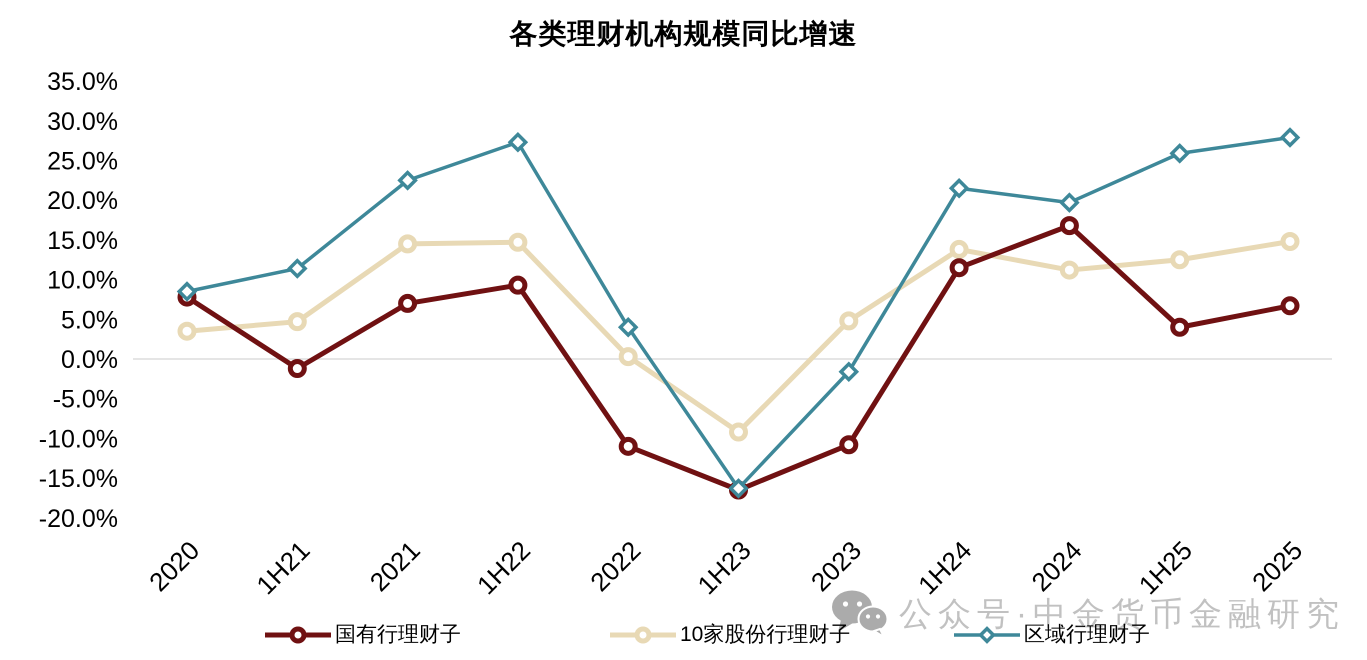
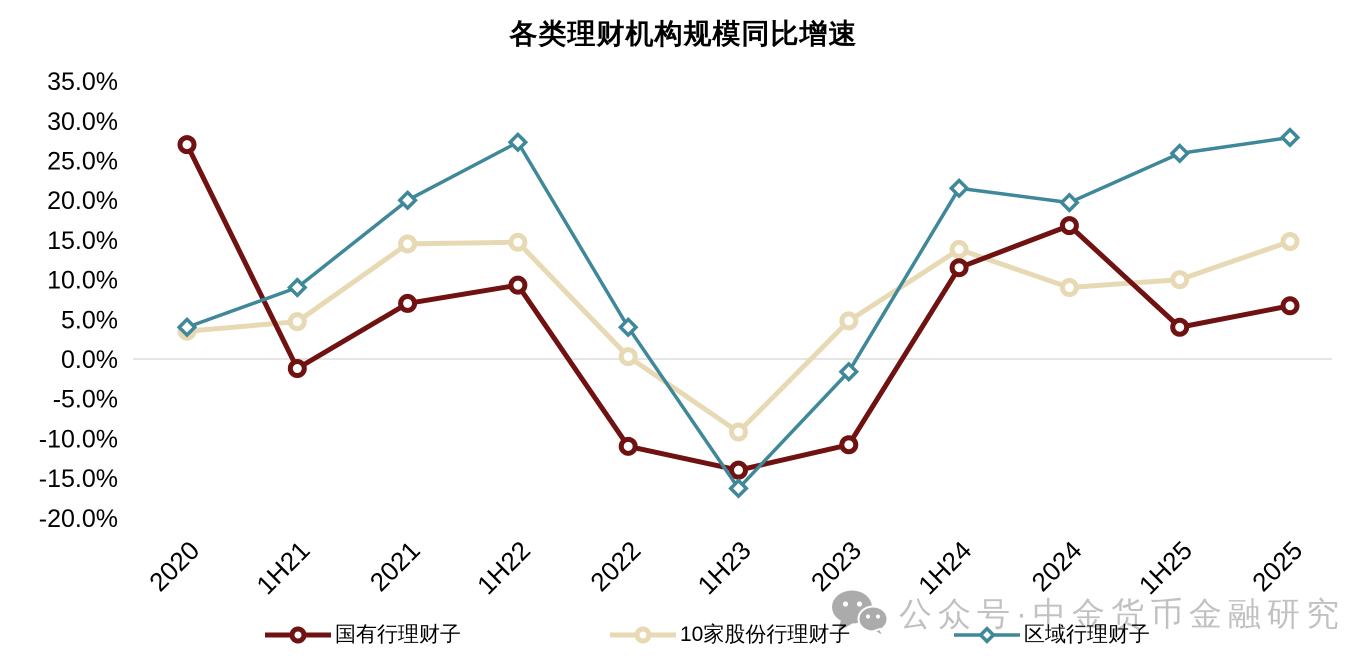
国有行理财子/2020: 8% -> 27%
区域行理财子/2020: 8% -> 4%
区域行理财子/1H21: 11% -> 9%
区域行理财子/2021: 22% -> 20%
国有行理财子/1H23: -16% -> -14%
10家股份行理财子/2024: 11% -> 9%
10家股份行理财子/1H25: 12% -> 10%
